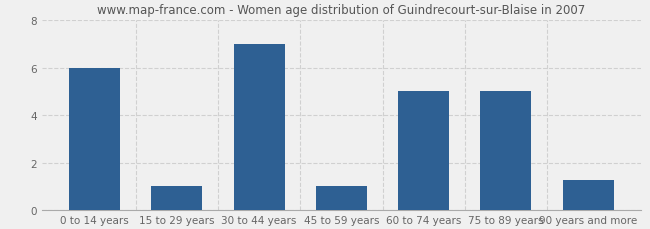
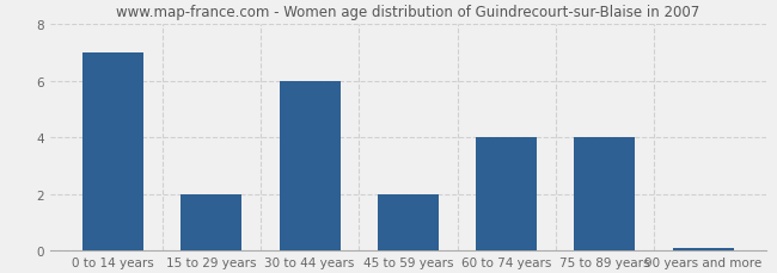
0 to 14 years: 6.00 -> 7.00
15 to 29 years: 1.00 -> 2.00
30 to 44 years: 7.00 -> 6.00
45 to 59 years: 1.00 -> 2.00
60 to 74 years: 5.00 -> 4.00
75 to 89 years: 5.00 -> 4.00
90 years and more: 1.25 -> 0.07
